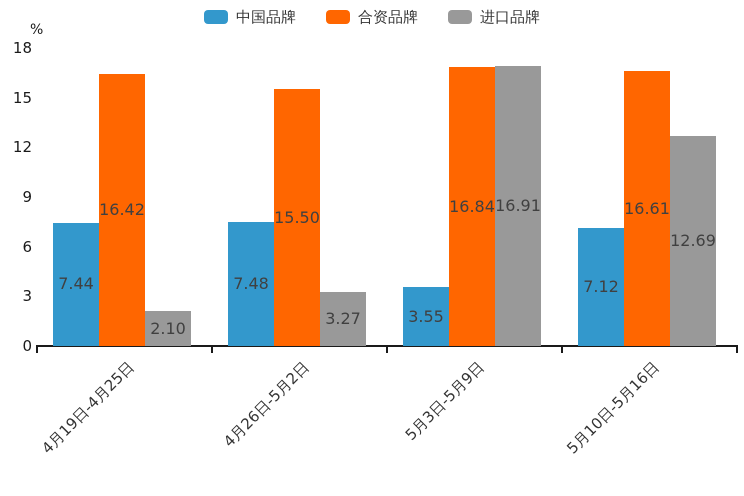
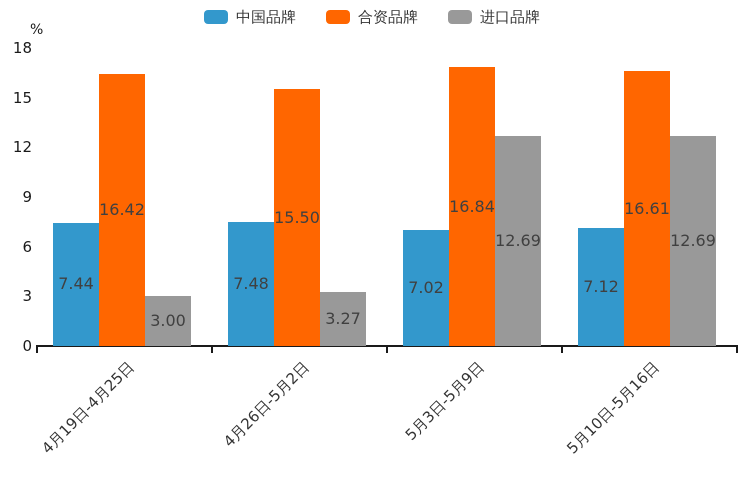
进口品牌/4月19日-4月25日: 2.10 -> 3.00
中国品牌/5月3日-5月9日: 3.55 -> 7.02
进口品牌/5月3日-5月9日: 16.91 -> 12.69
